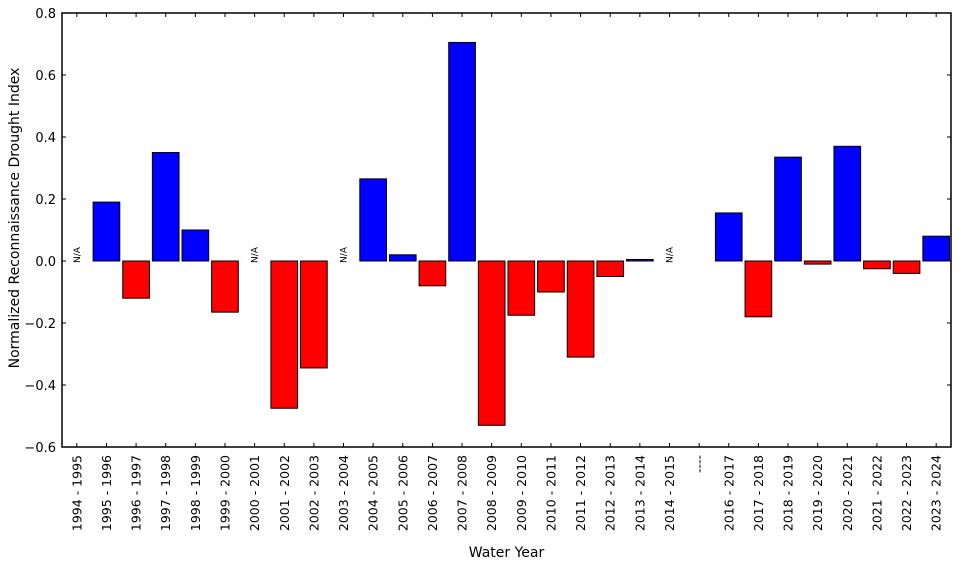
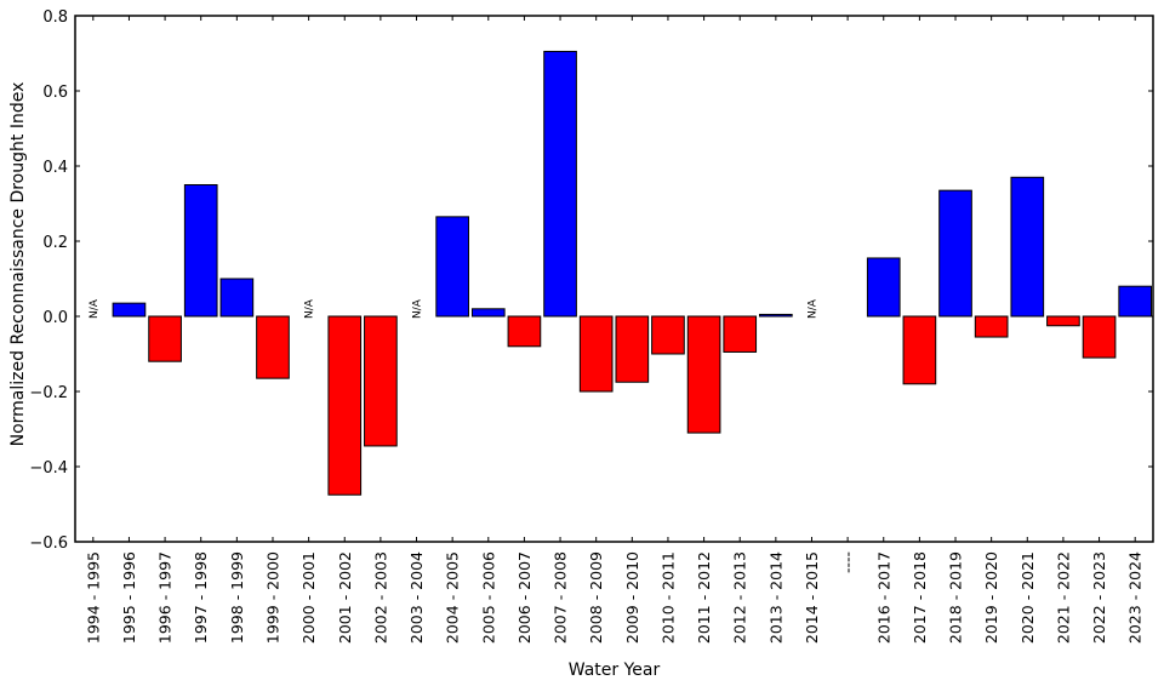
1995 - 1996: 0.19 -> 0.04
2008 - 2009: -0.53 -> -0.20
2012 - 2013: -0.05 -> -0.10
2019 - 2020: -0.01 -> -0.06
2022 - 2023: -0.04 -> -0.11
